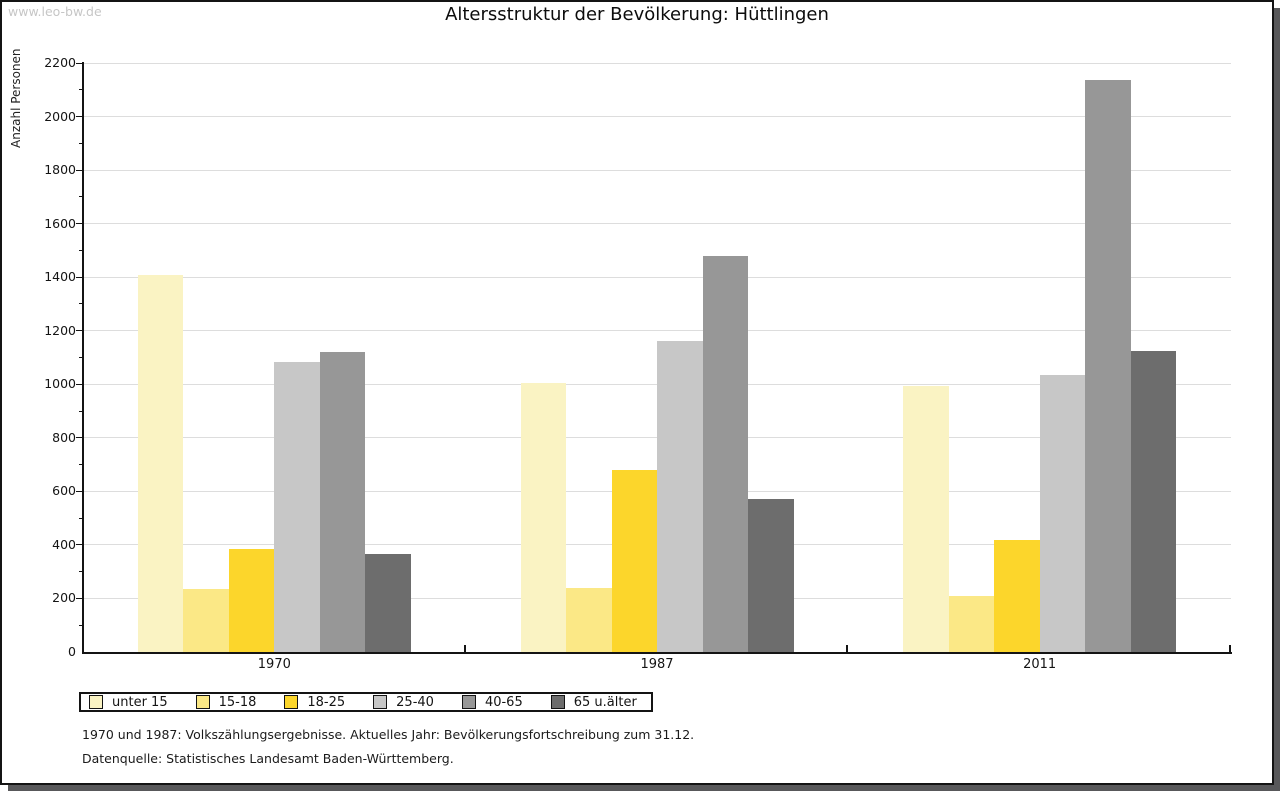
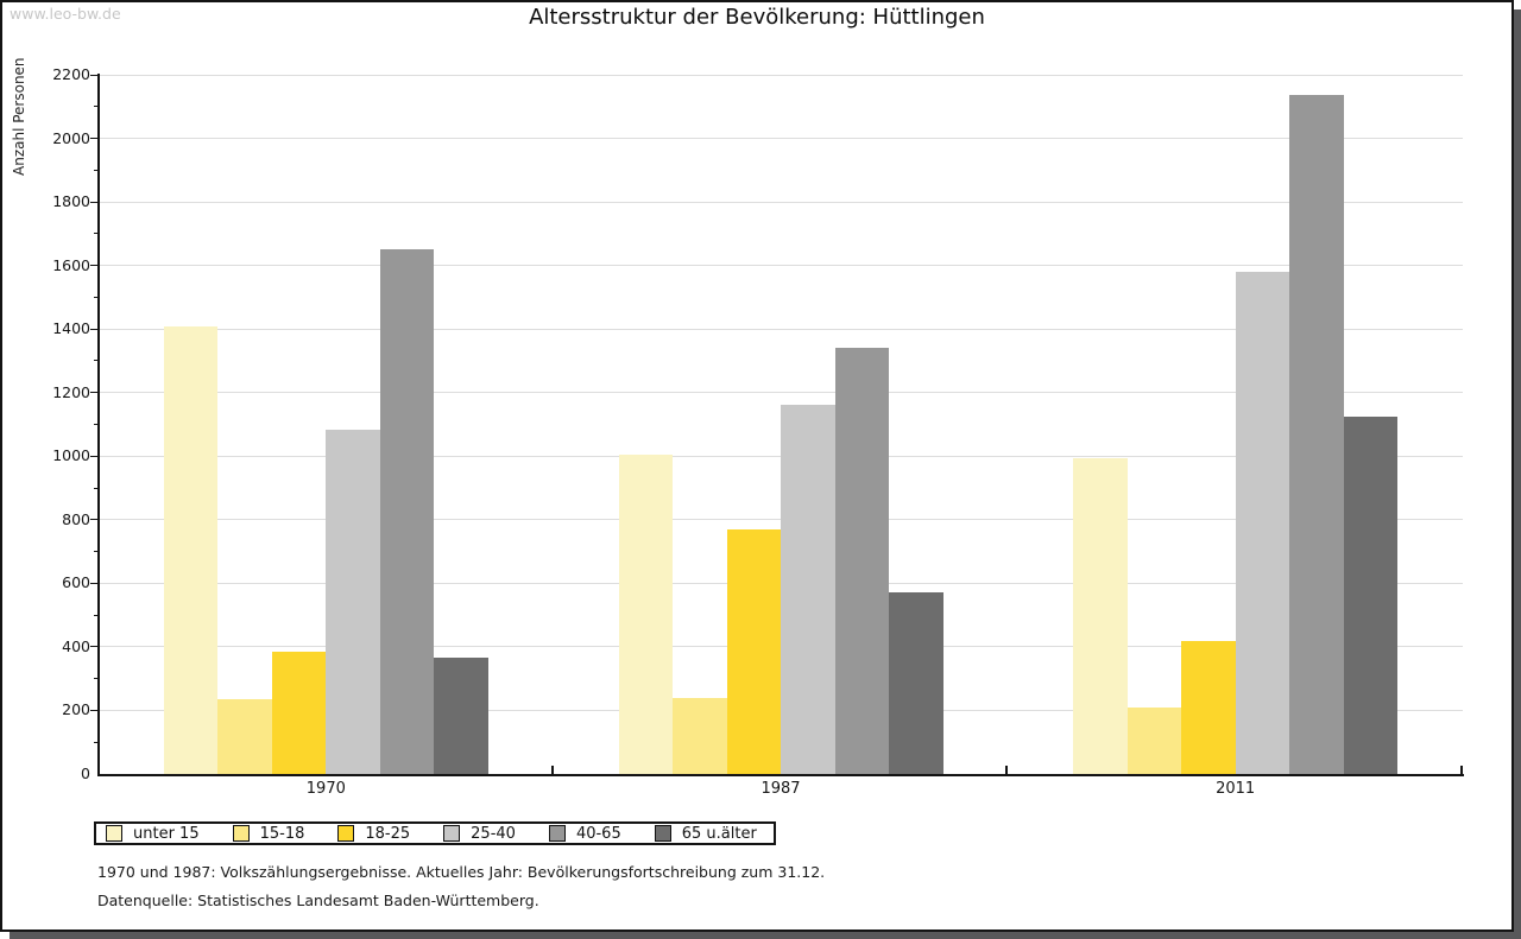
40-65/1970: 1120 -> 1650
18-25/1987: 680 -> 770
40-65/1987: 1480 -> 1340
25-40/2011: 1040 -> 1580
